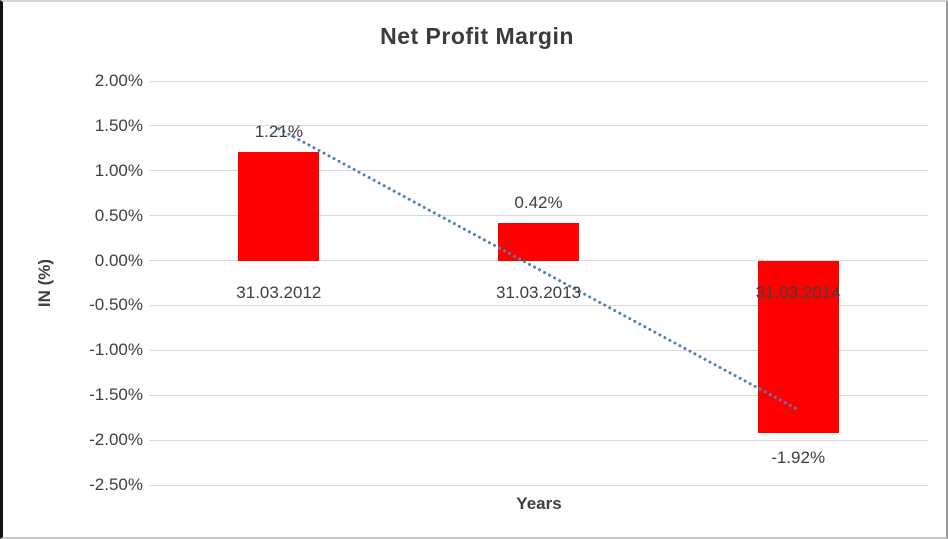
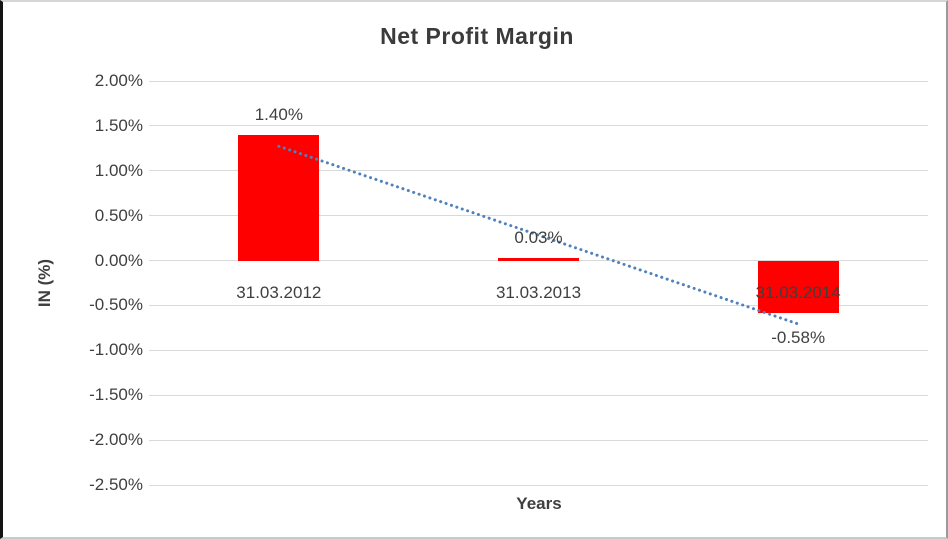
31.03.2012: 1.21% -> 1.40%
31.03.2013: 0.42% -> 0.03%
31.03.2014: -1.92% -> -0.58%
